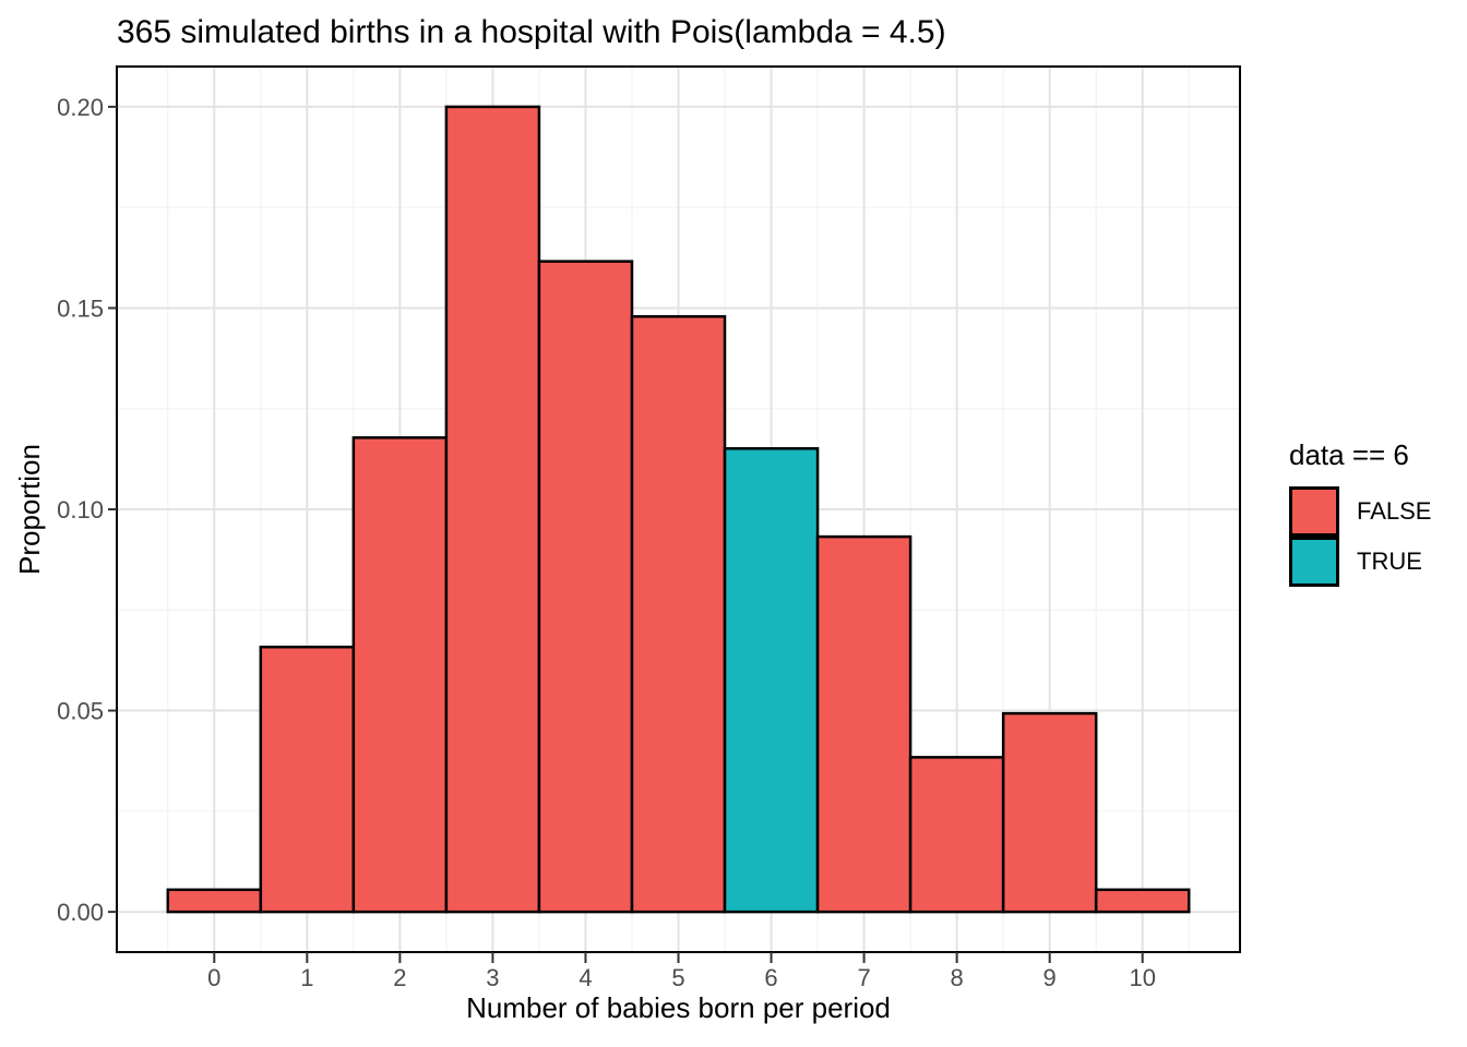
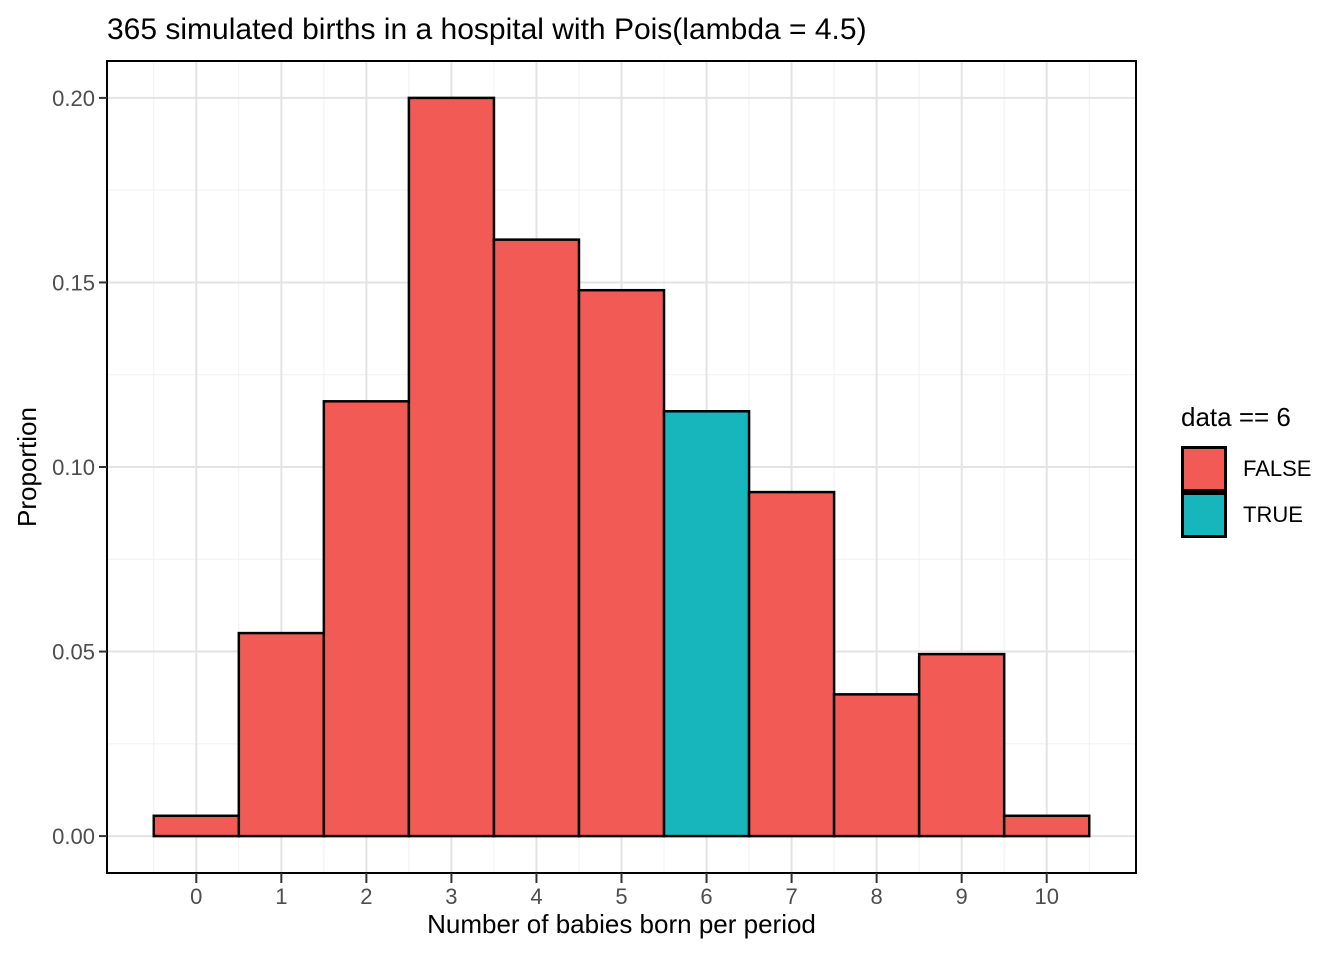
1: 0.066 -> 0.055
